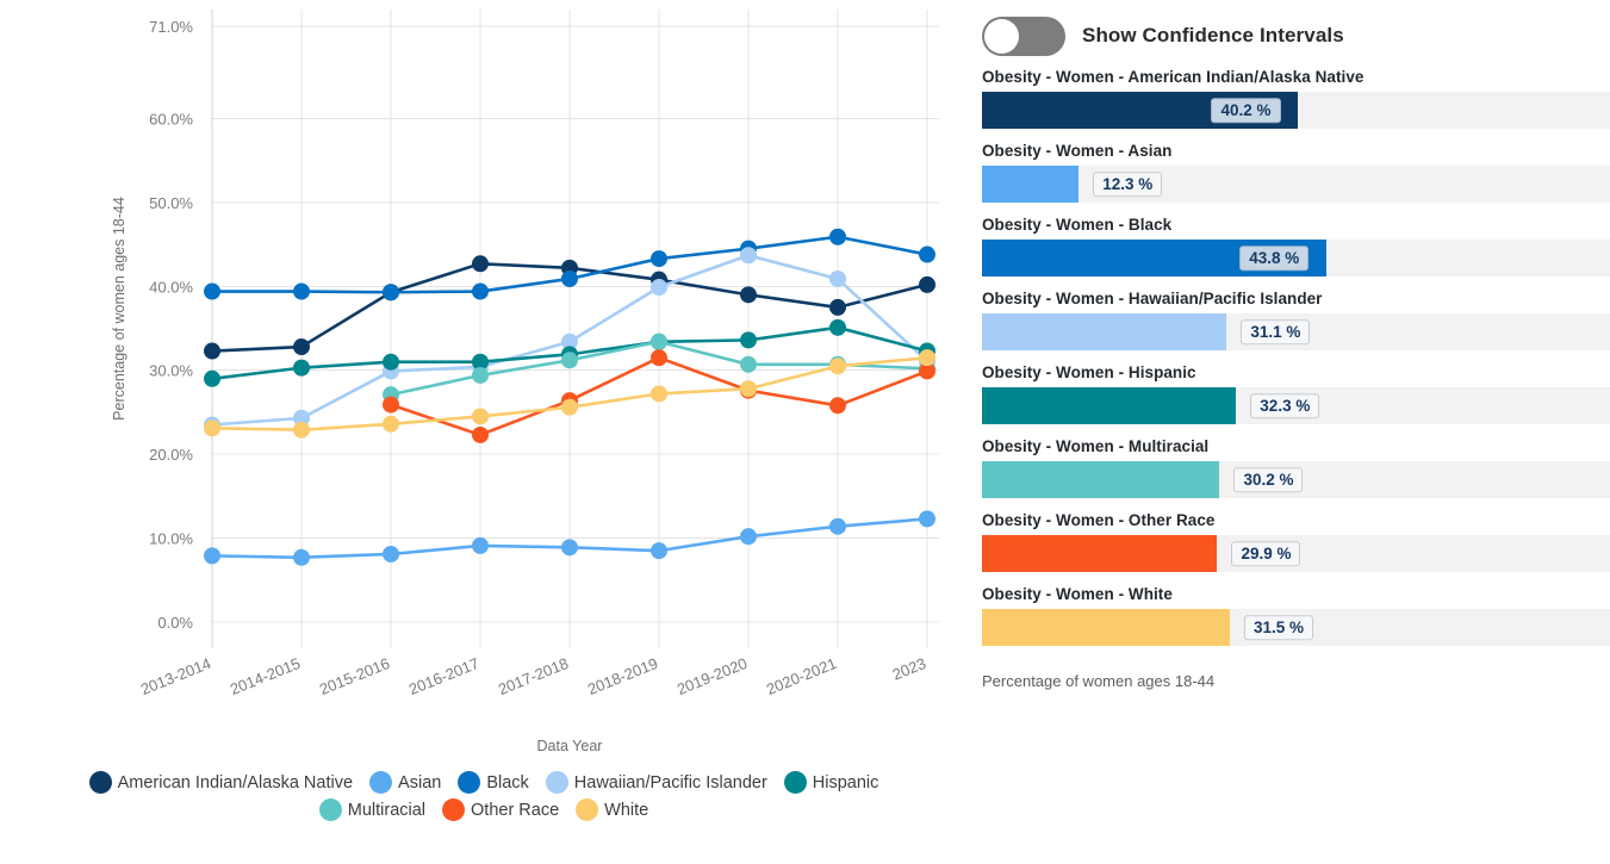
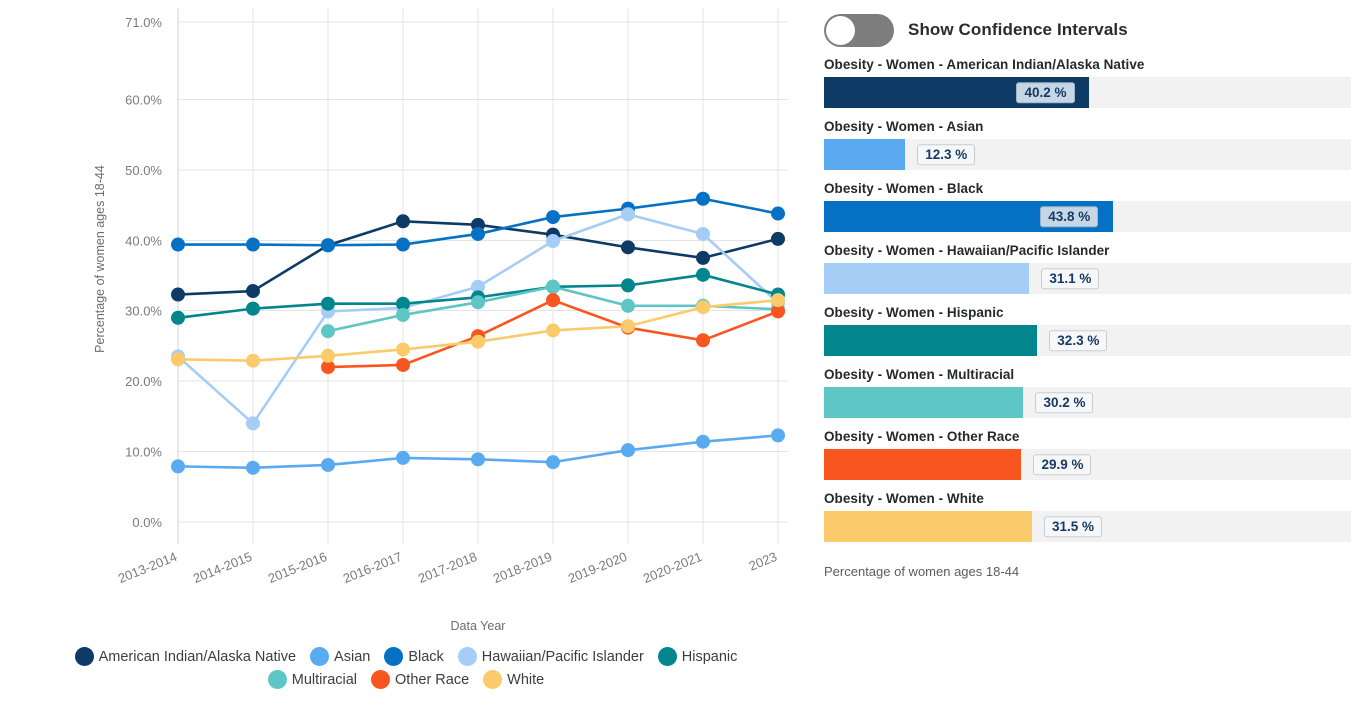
Hawaiian/Pacific Islander/2014-2015: 24% -> 14%
Other Race/2015-2016: 26% -> 22%
